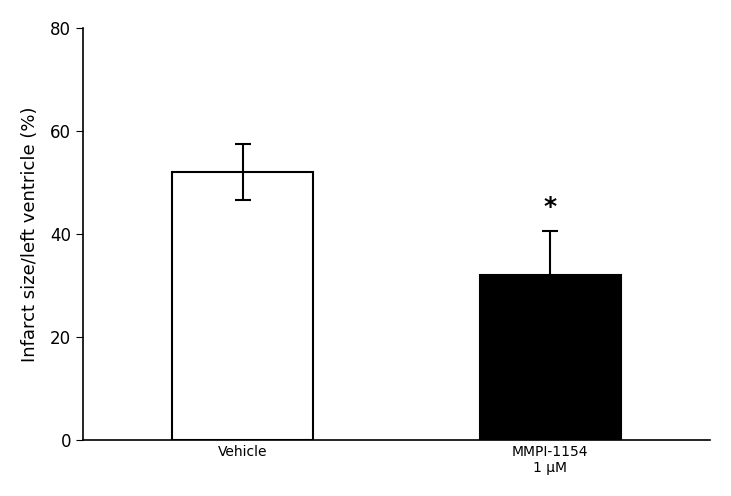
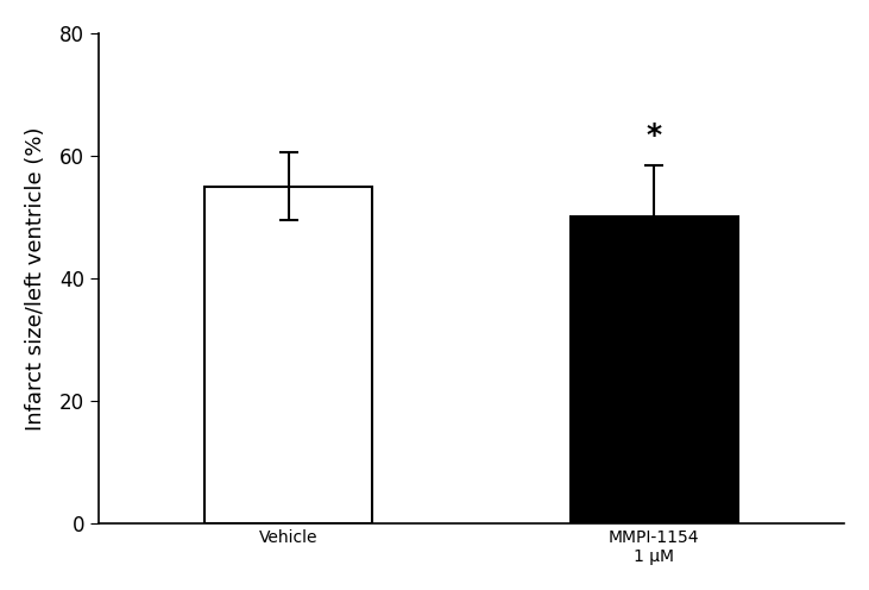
Vehicle: 52 -> 55
MMPI-1154 1 μM: 32 -> 50
